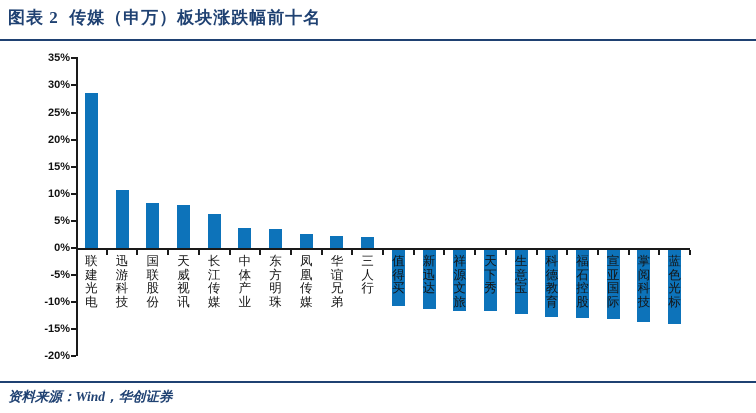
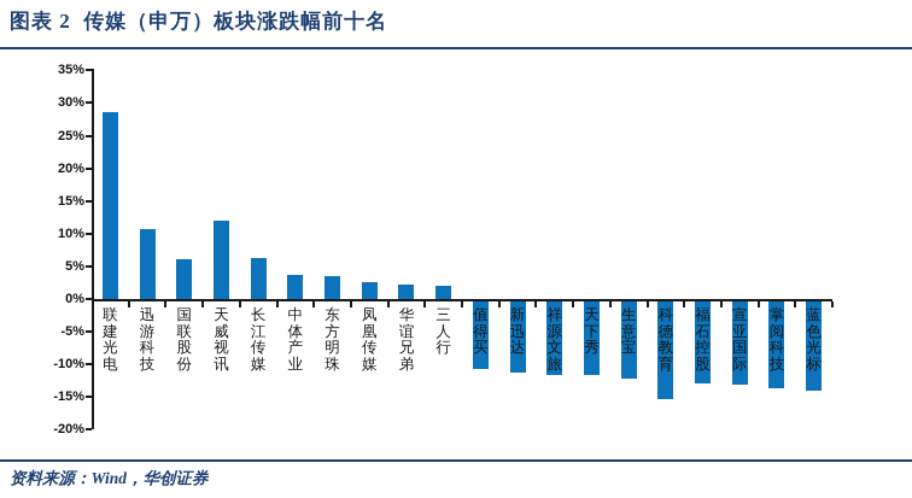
国联股份: 8% -> 6%
天威视讯: 8% -> 12%
科德教育: -12% -> -15%
